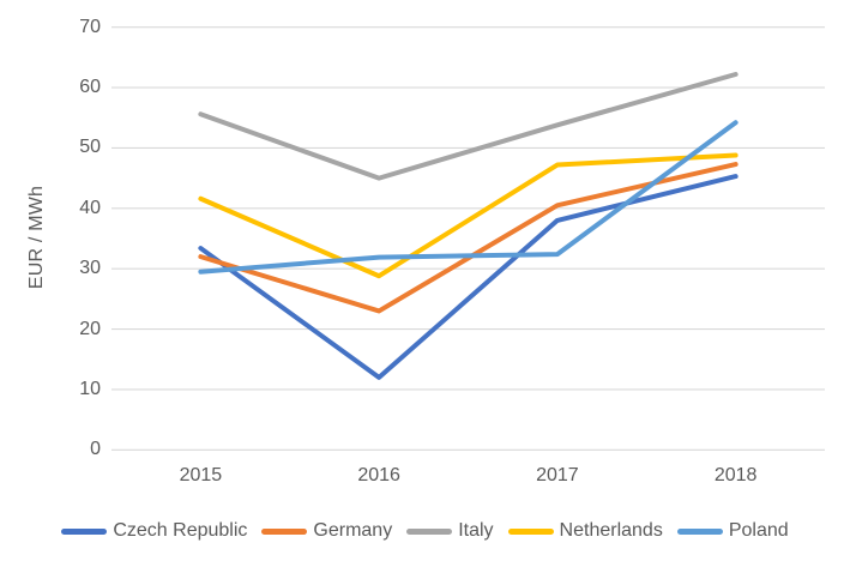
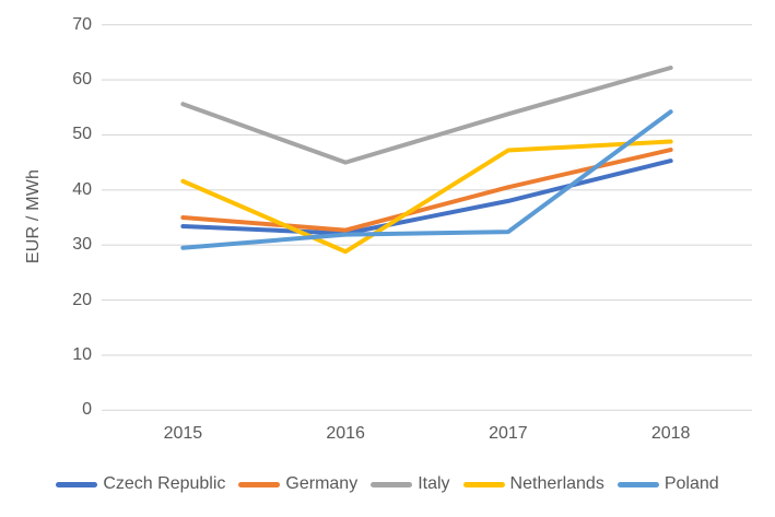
Germany/2015: 32 -> 35
Czech Republic/2016: 12 -> 32
Germany/2016: 23 -> 33
